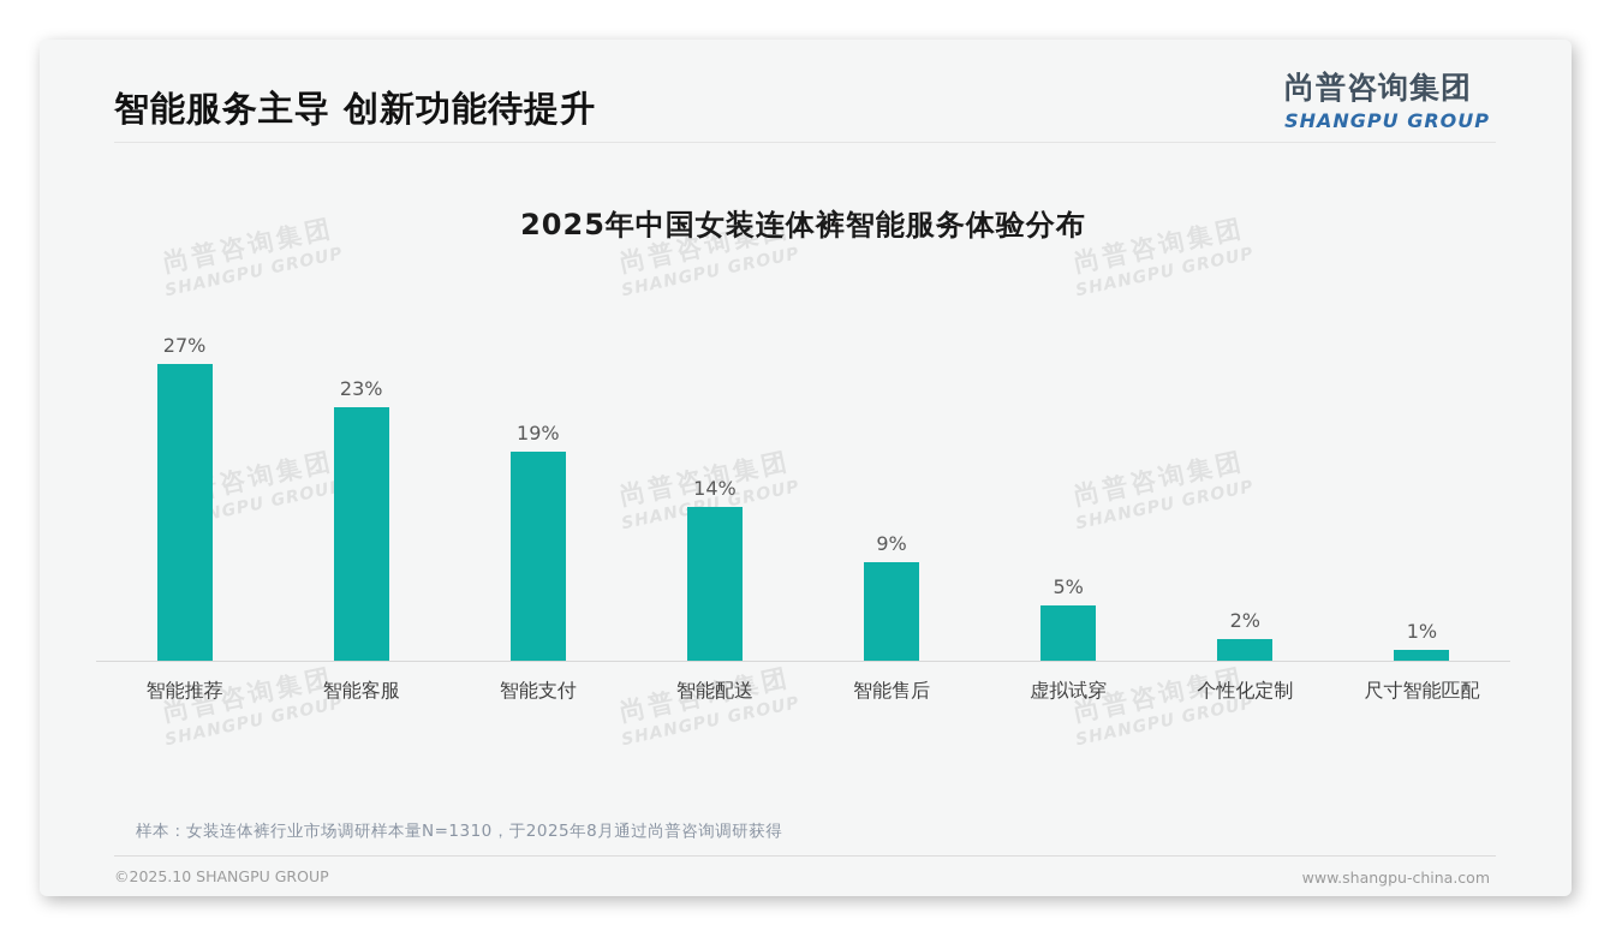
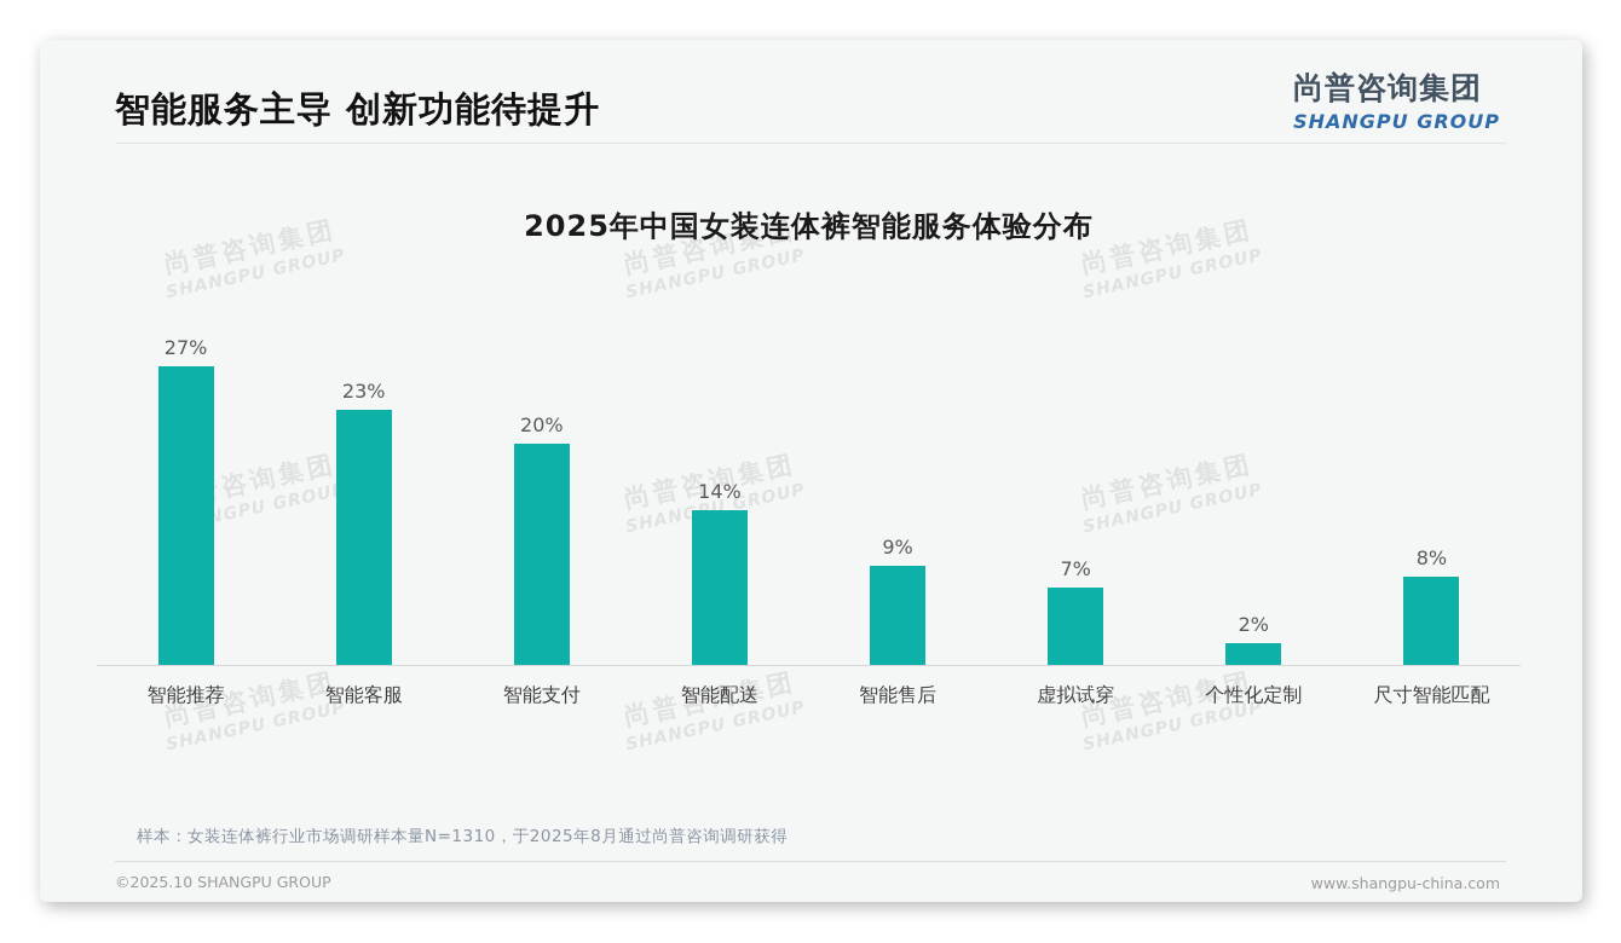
智能支付: 19% -> 20%
虚拟试穿: 5% -> 7%
尺寸智能匹配: 1% -> 8%
